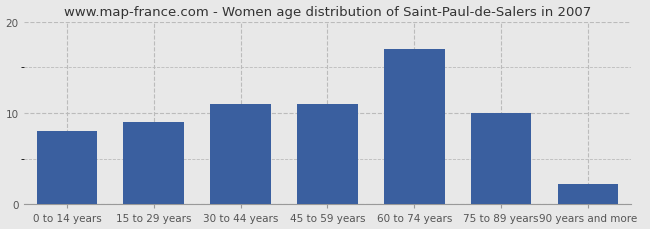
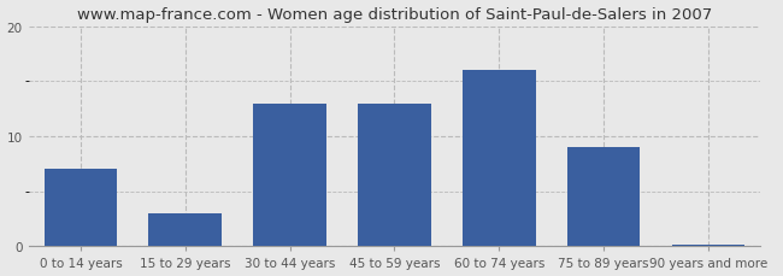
0 to 14 years: 8.0 -> 7.0
15 to 29 years: 9.0 -> 3.0
30 to 44 years: 11.0 -> 13.0
45 to 59 years: 11.0 -> 13.0
60 to 74 years: 17.0 -> 16.0
75 to 89 years: 10.0 -> 9.0
90 years and more: 2.2 -> 0.2
